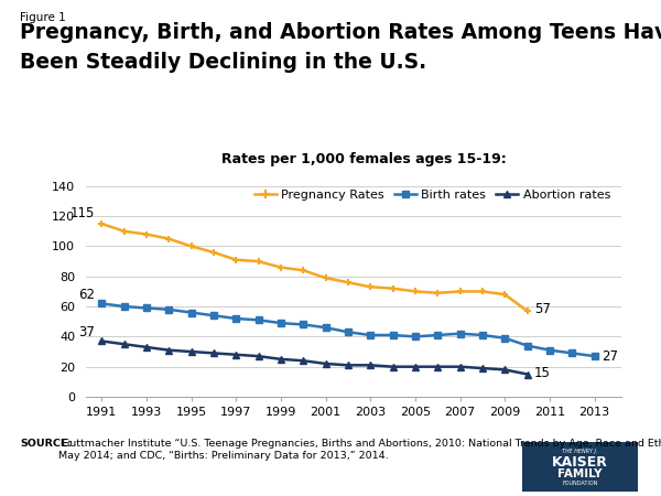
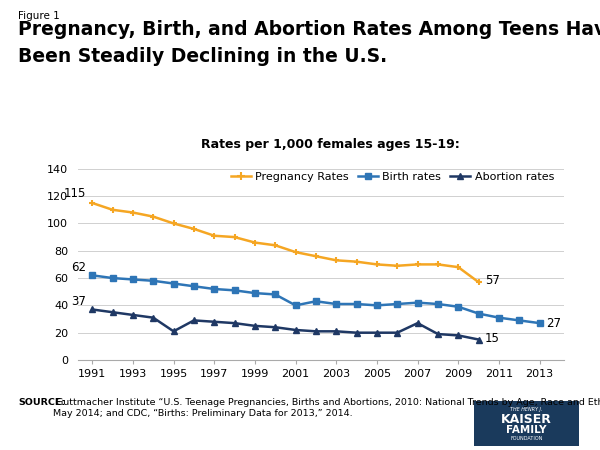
Abortion rates/1995: 30 -> 21
Birth rates/2001: 46 -> 40
Abortion rates/2007: 20 -> 27
